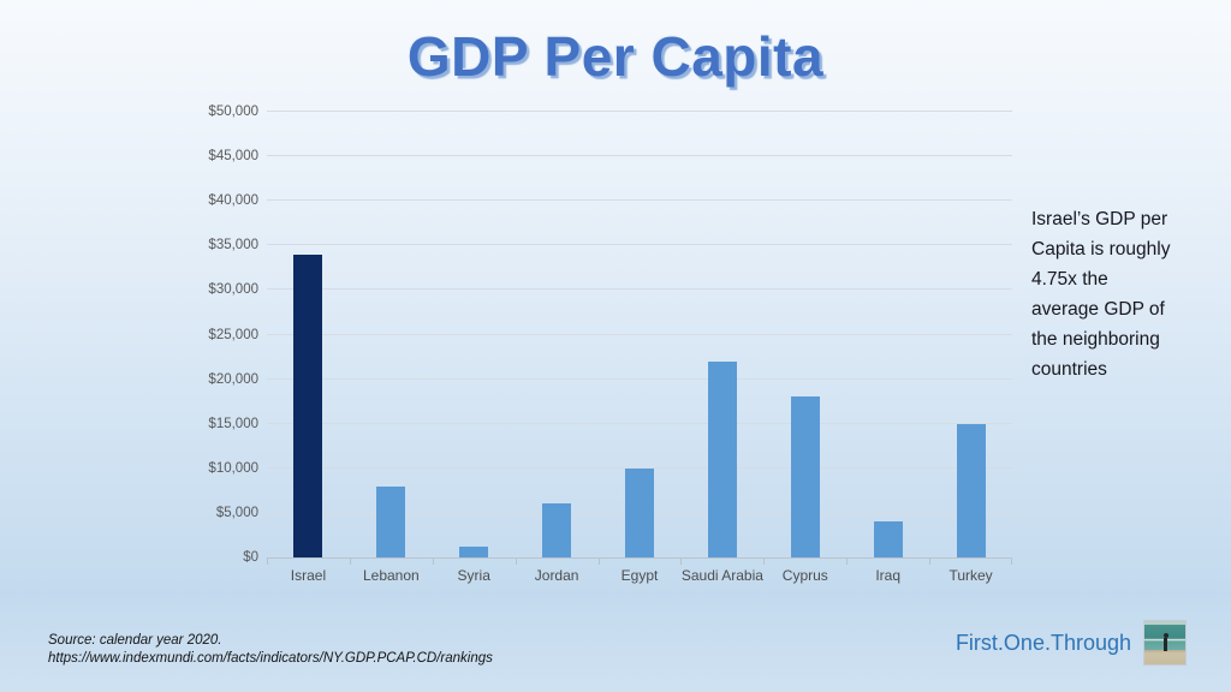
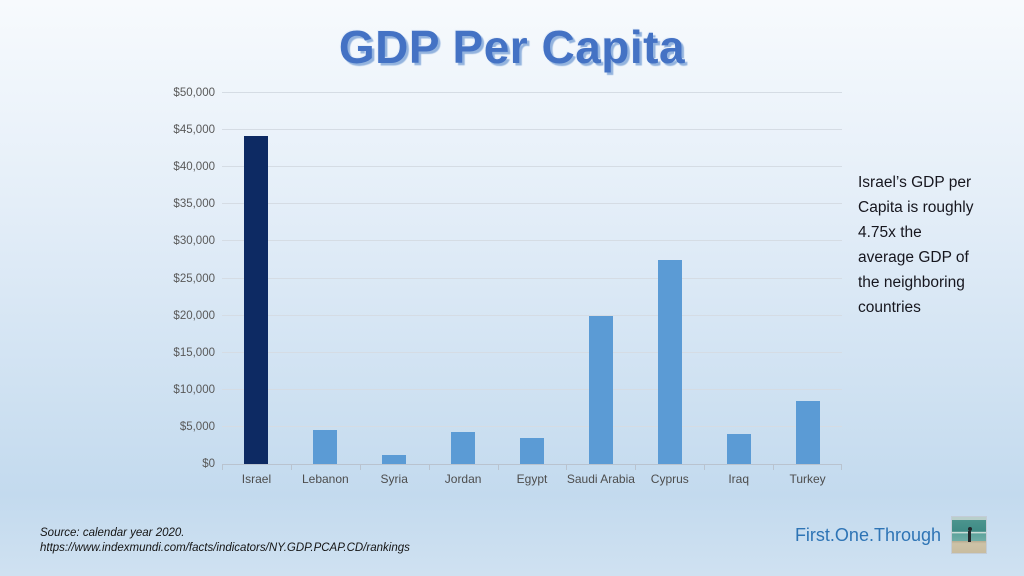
Israel: $34000 -> $44000
Lebanon: $8000 -> $5000
Jordan: $6000 -> $4000
Egypt: $10000 -> $4000
Saudi Arabia: $22000 -> $20000
Cyprus: $18000 -> $28000
Turkey: $15000 -> $8000
